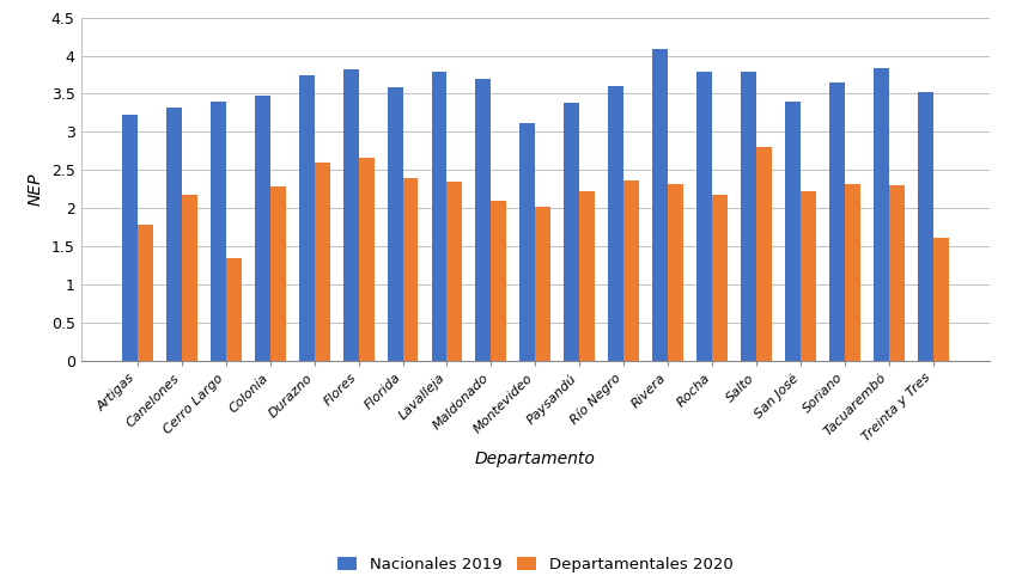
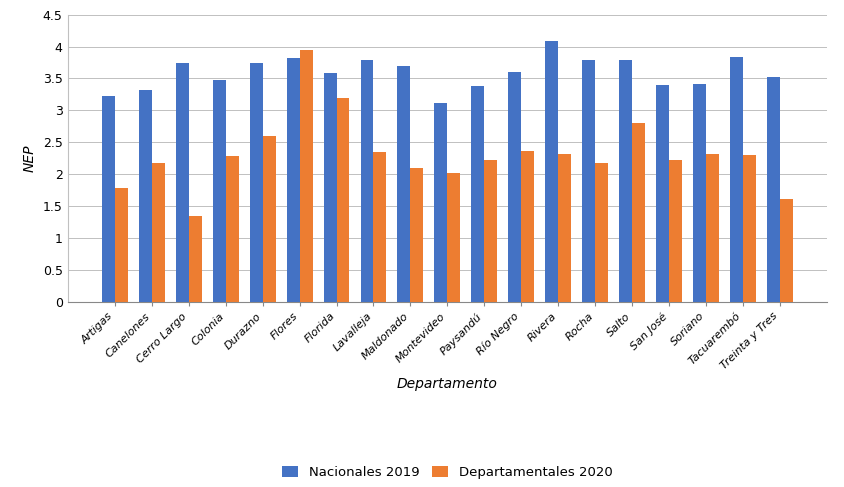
Nacionales 2019/Cerro Largo: 3.40 -> 3.74
Departamentales 2020/Flores: 2.66 -> 3.94
Departamentales 2020/Florida: 2.39 -> 3.20
Nacionales 2019/Soriano: 3.65 -> 3.42
